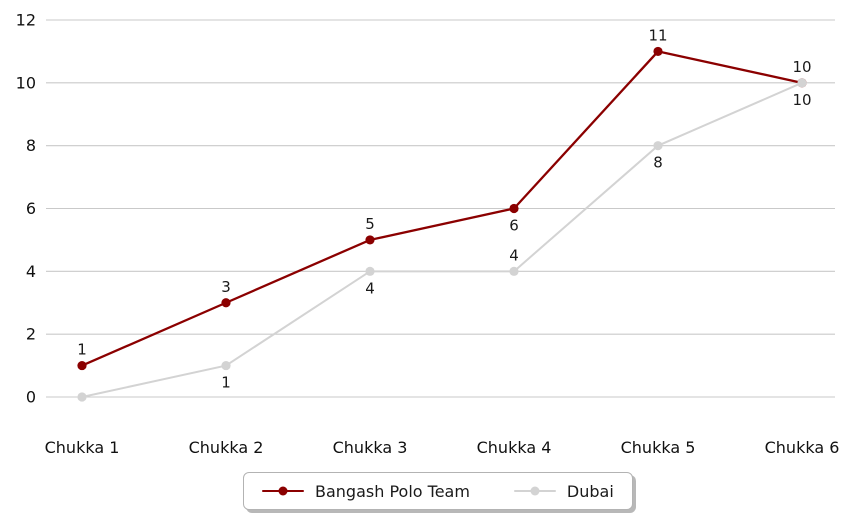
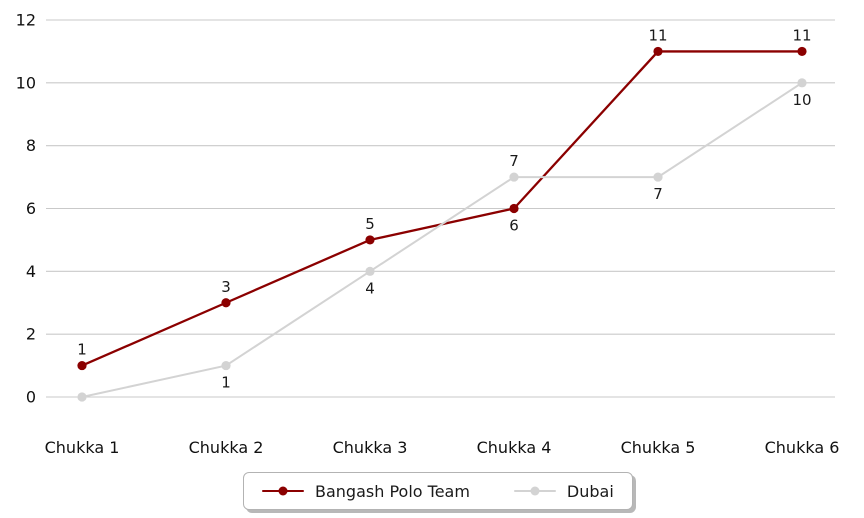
Dubai/Chukka 4: 4 -> 7
Dubai/Chukka 5: 8 -> 7
Bangash Polo Team/Chukka 6: 10 -> 11
